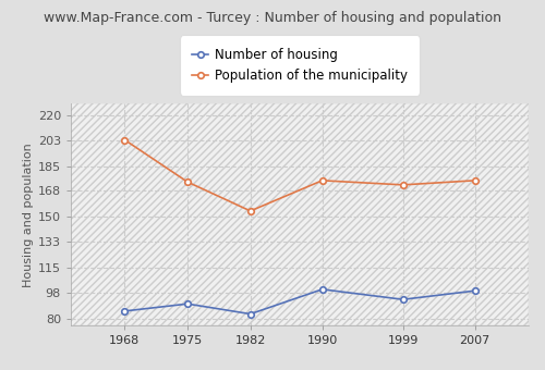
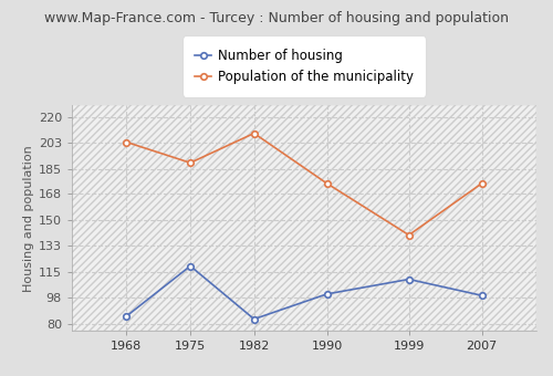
Number of housing/1975: 90 -> 119
Population of the municipality/1975: 174 -> 189
Population of the municipality/1982: 154 -> 209
Number of housing/1999: 93 -> 110
Population of the municipality/1999: 172 -> 140
